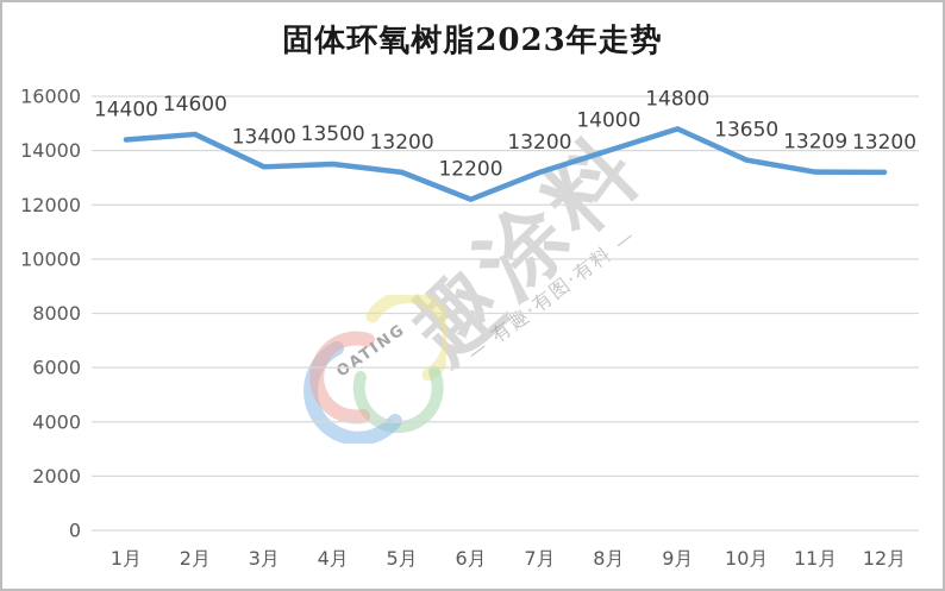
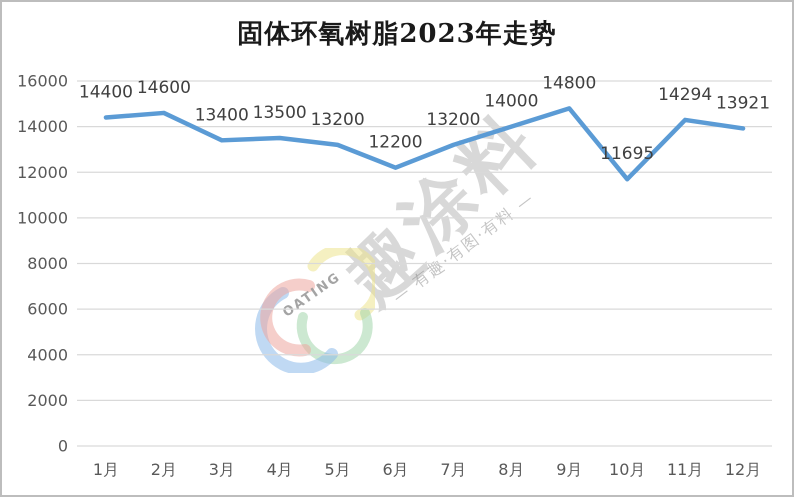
10月: 13650 -> 11695
11月: 13209 -> 14294
12月: 13200 -> 13921
